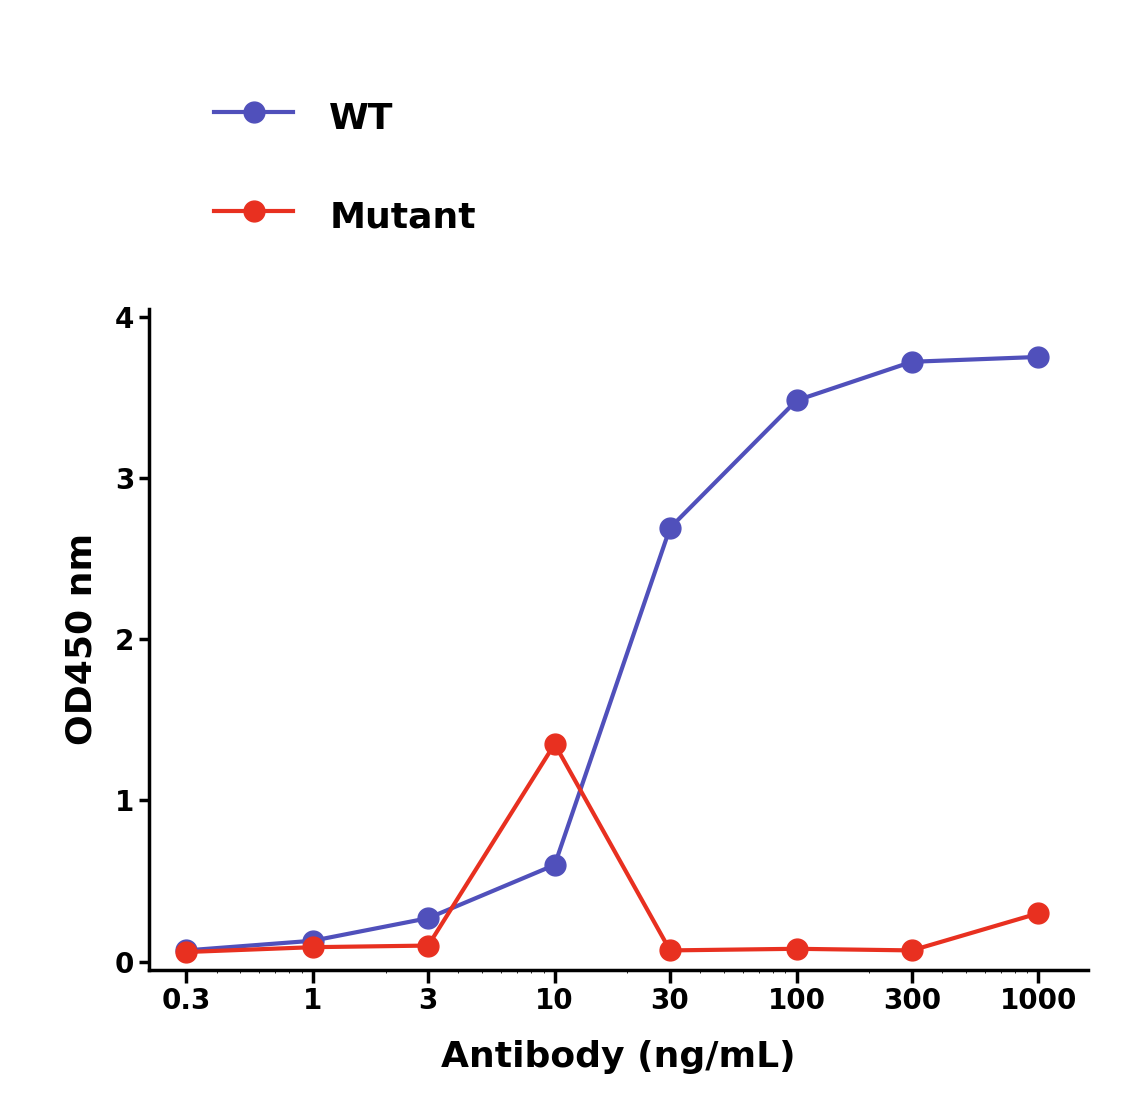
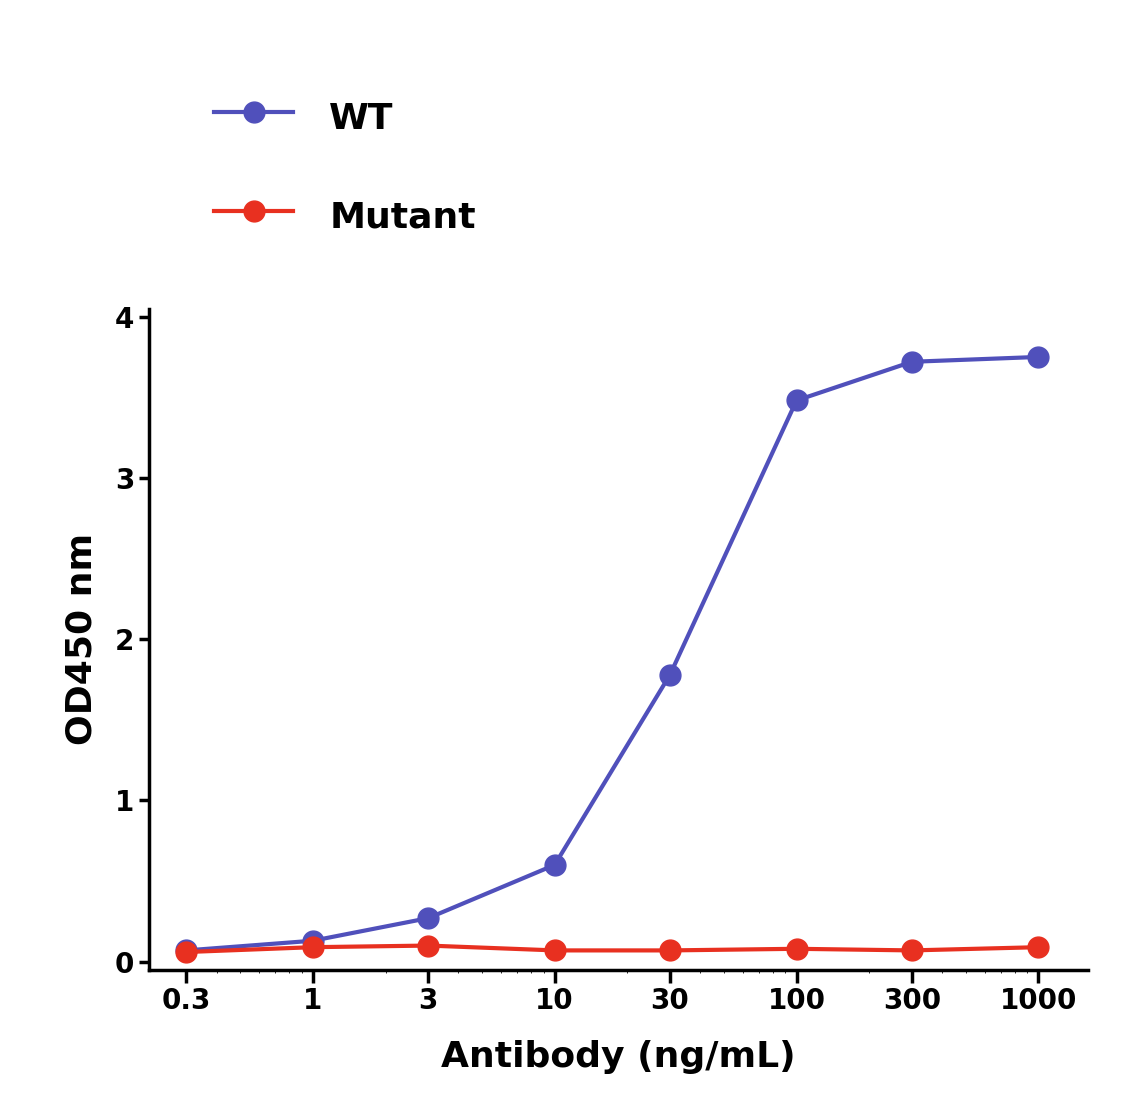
Mutant/10: 1.35 -> 0.07
WT/30: 2.69 -> 1.78
Mutant/1000: 0.30 -> 0.09
